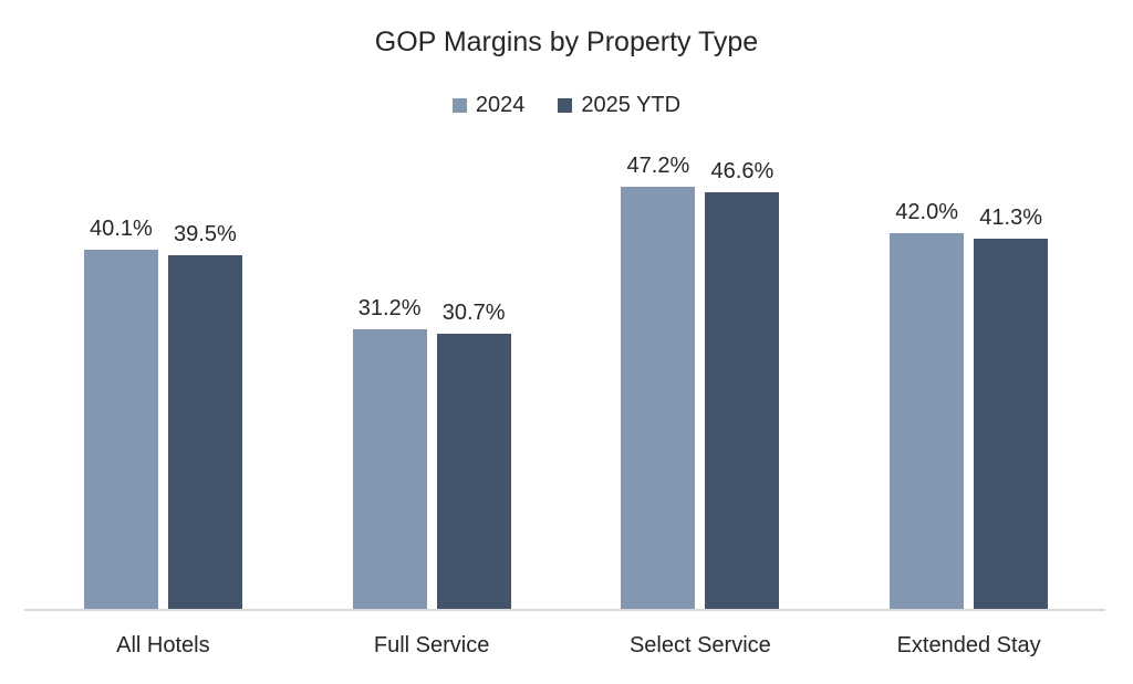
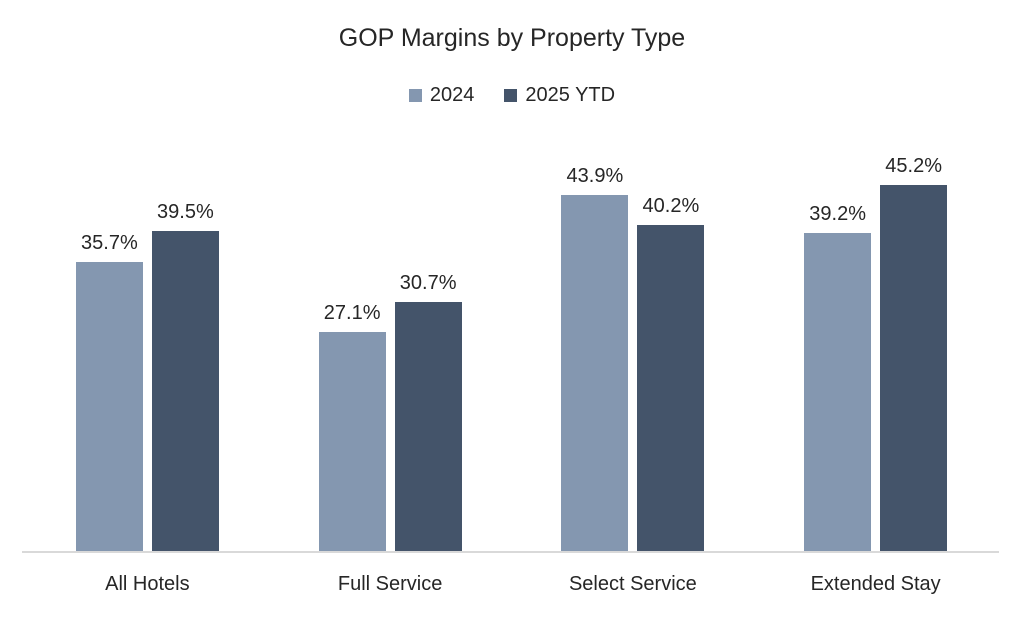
2024/All Hotels: 40.1% -> 35.7%
2024/Full Service: 31.2% -> 27.1%
2024/Select Service: 47.2% -> 43.9%
2025 YTD/Select Service: 46.6% -> 40.2%
2024/Extended Stay: 42.0% -> 39.2%
2025 YTD/Extended Stay: 41.3% -> 45.2%
